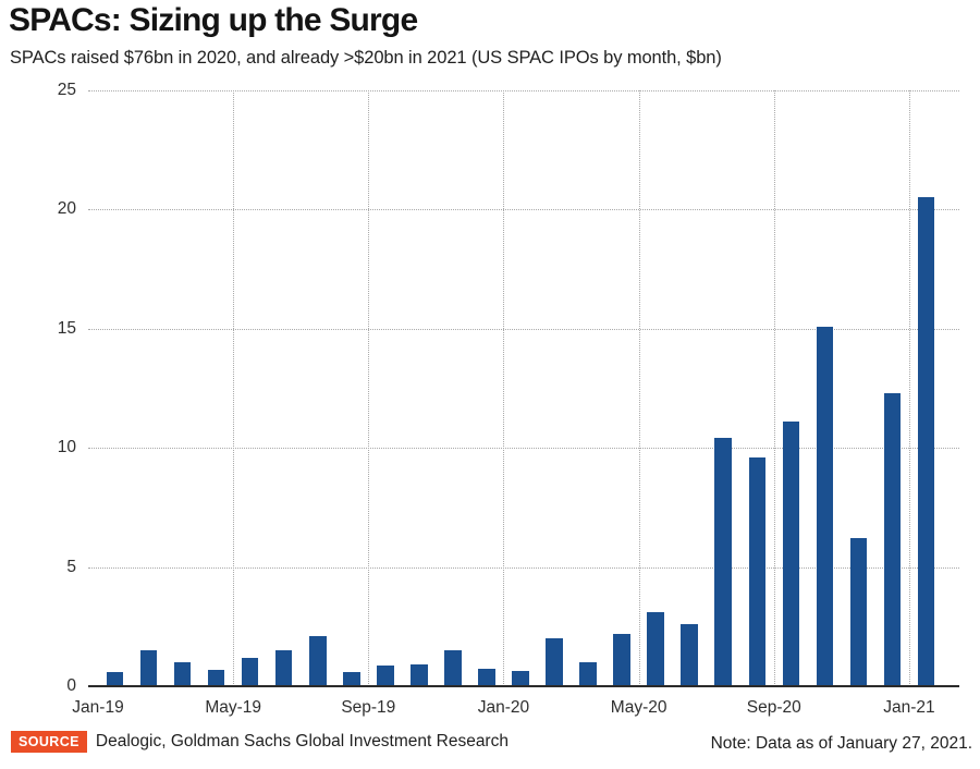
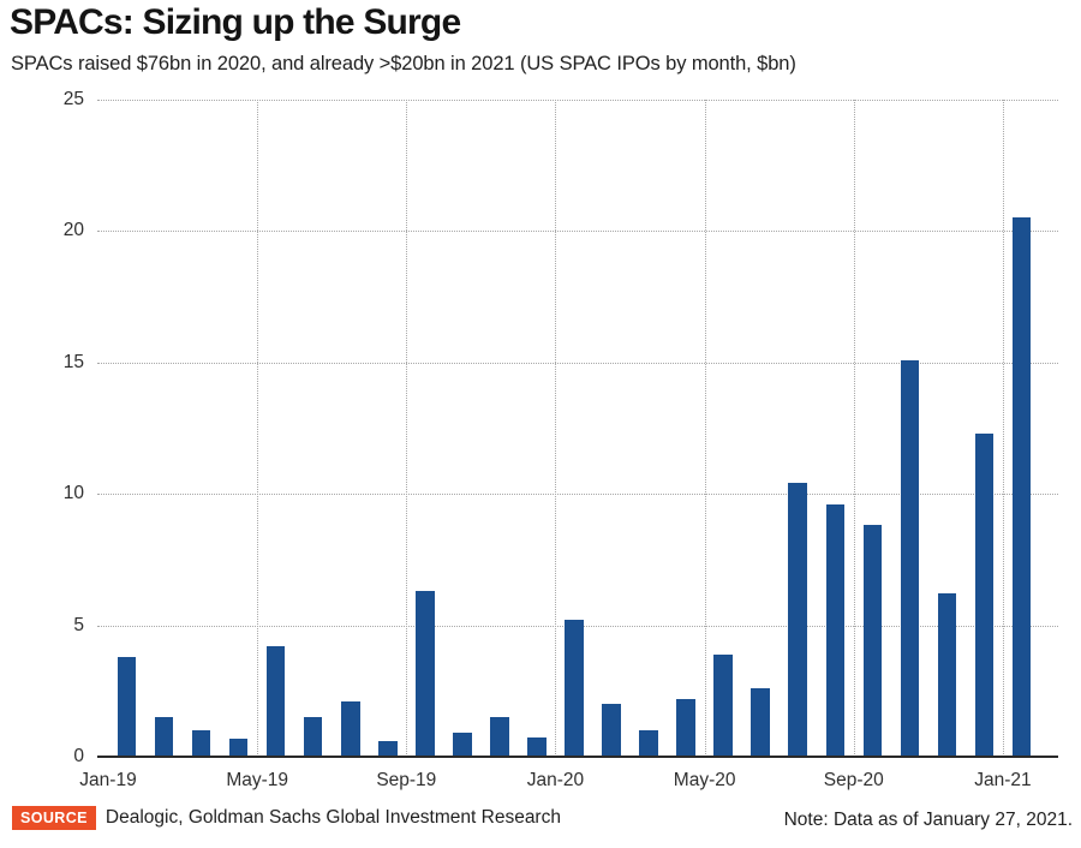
Jan-19: 0.6 -> 3.8
May-19: 1.2 -> 4.2
Sep-19: 0.8 -> 6.3
Jan-20: 0.7 -> 5.2
May-20: 3.1 -> 3.9
Sep-20: 11.1 -> 8.8
